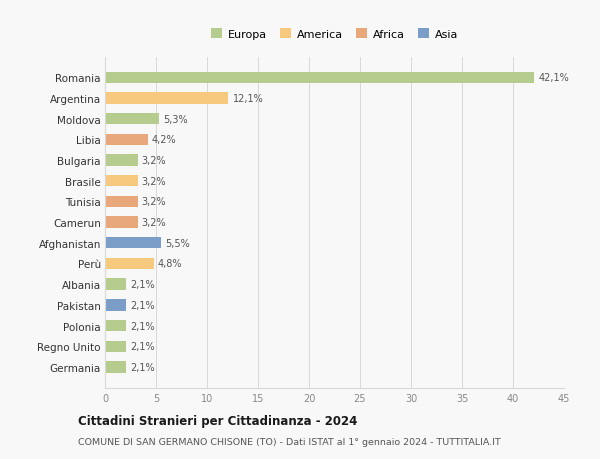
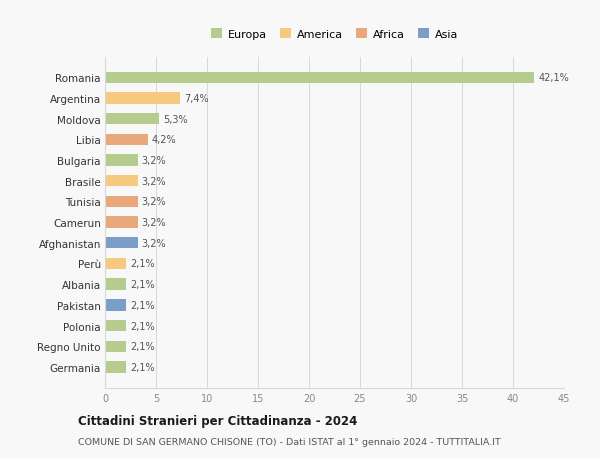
Argentina: 12,1% -> 7,4%
Afghanistan: 5,5% -> 3,2%
Perù: 4,8% -> 2,1%
